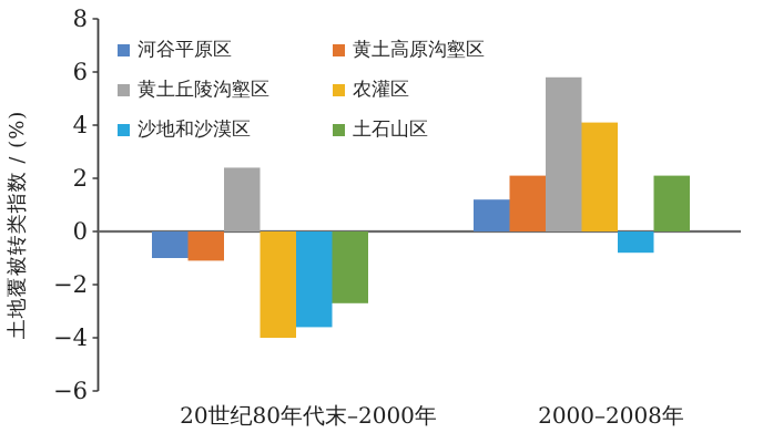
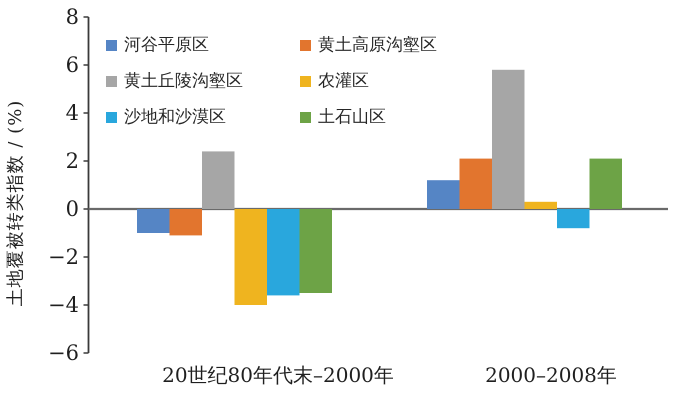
土石山区/20世纪80年代末–2000年: -2.7 -> -3.5
农灌区/2000–2008年: 4.1 -> 0.3
